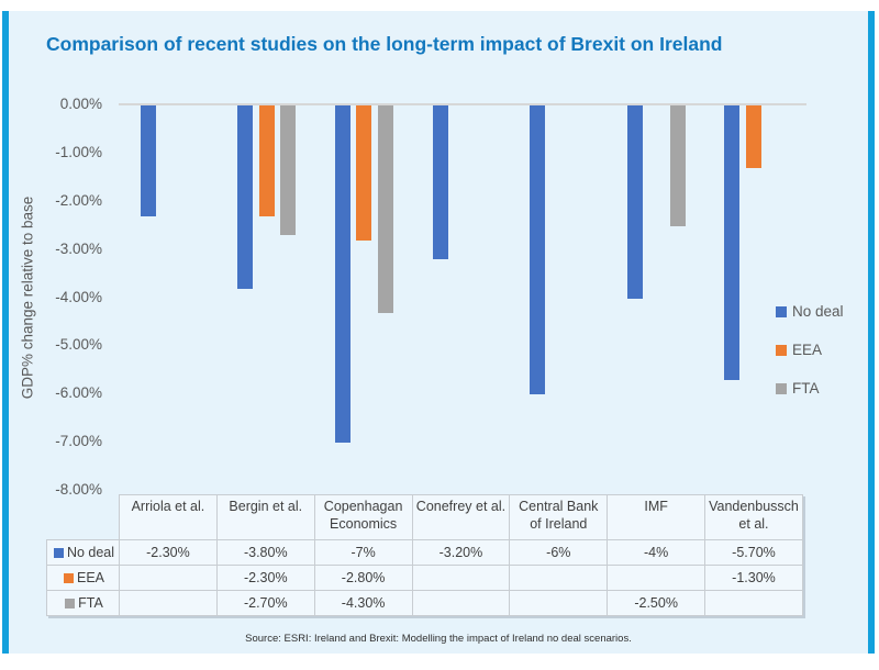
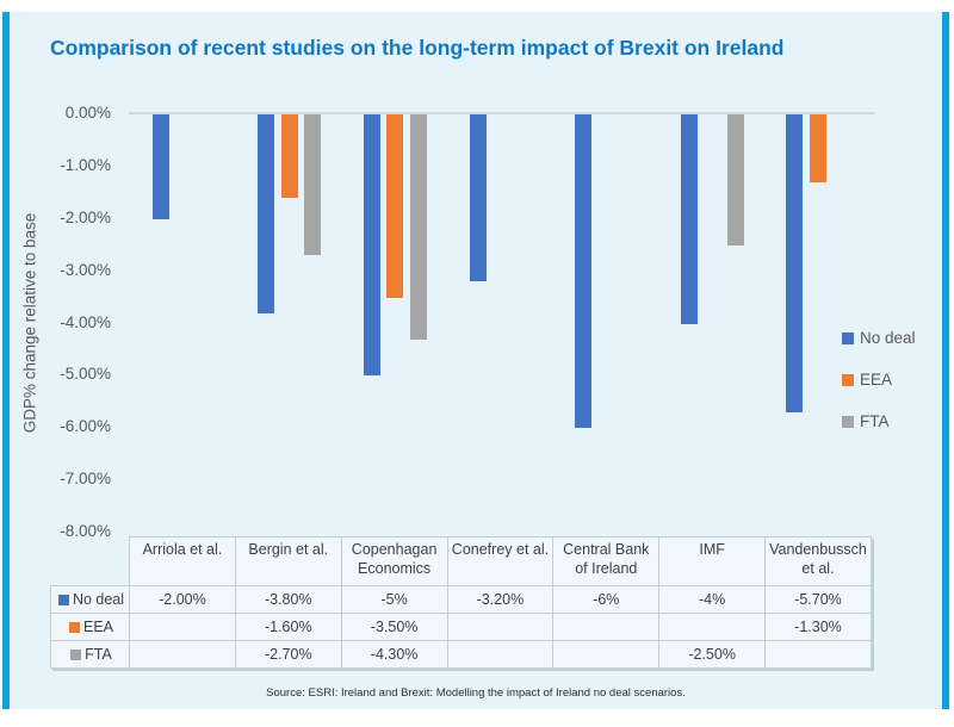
No deal/Arriola et al.: -2.30% -> -2.00%
EEA/Bergin et al.: -2.30% -> -1.60%
No deal/Copenhagan Economics: -7% -> -5%
EEA/Copenhagan Economics: -2.80% -> -3.50%
